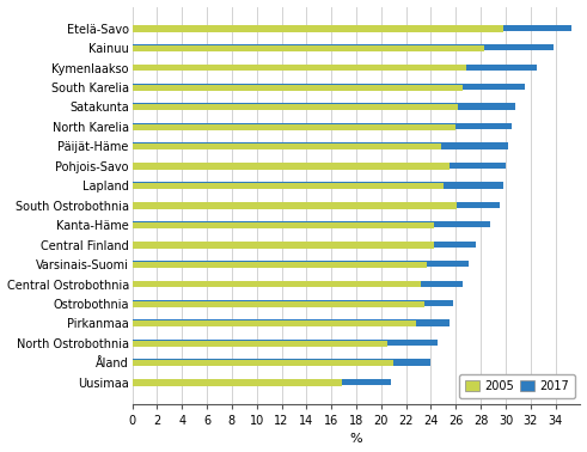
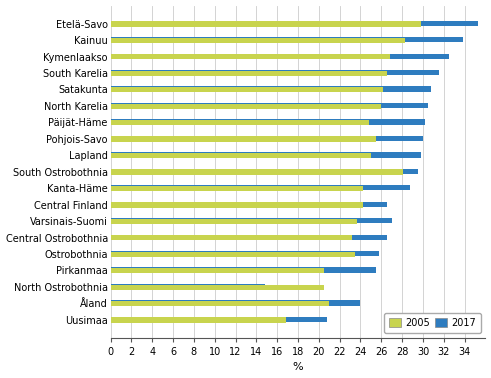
2005/South Ostrobothnia: 26.1 -> 28.1
2017/Central Finland: 27.6 -> 26.5
2005/Pirkanmaa: 22.8 -> 20.5
2017/North Ostrobothnia: 24.5 -> 14.8
